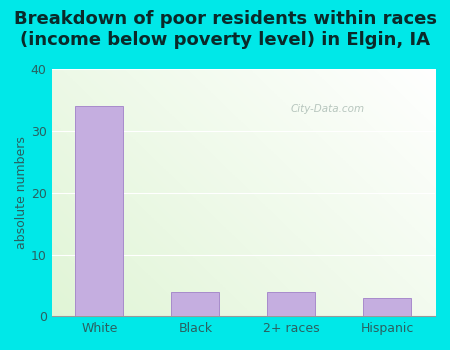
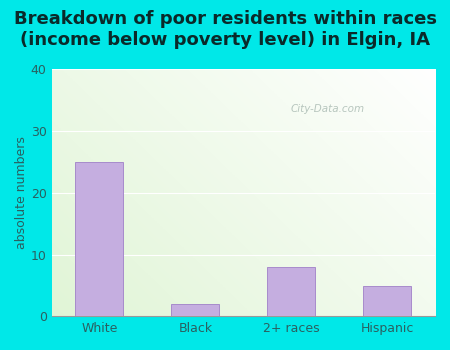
White: 34 -> 25
Black: 4 -> 2
2+ races: 4 -> 8
Hispanic: 3 -> 5
